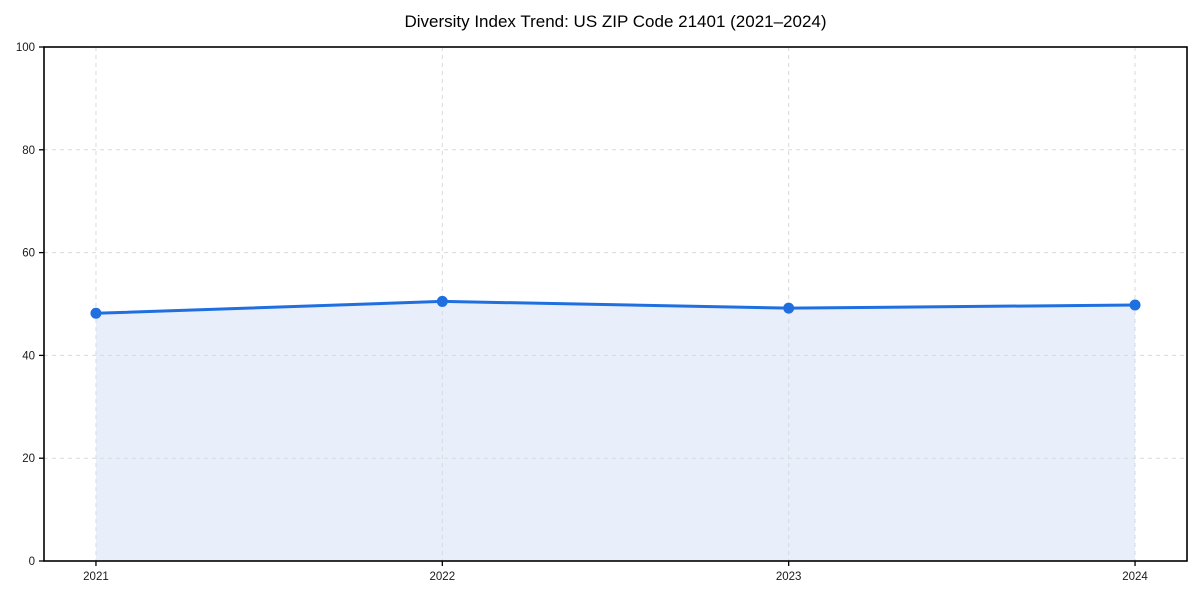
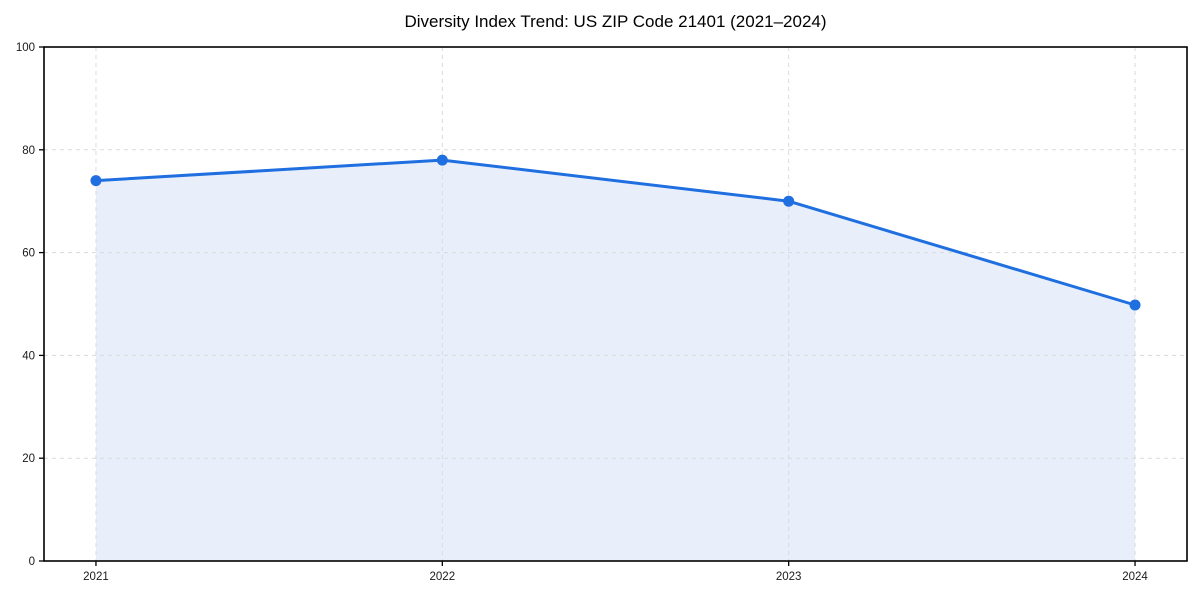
2021: 48 -> 74
2022: 50 -> 78
2023: 49 -> 70
